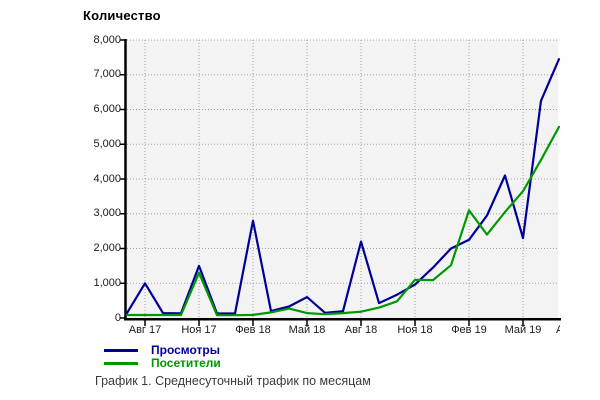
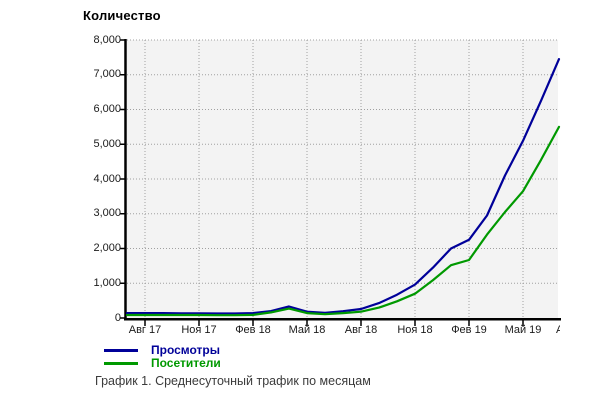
Просмотры/Авг 17: 1000 -> 100
Просмотры/Ноя 17: 1500 -> 100
Посетители/Ноя 17: 1300 -> 100
Просмотры/Фев 18: 2800 -> 100
Просмотры/Май 18: 600 -> 200
Просмотры/Авг 18: 2200 -> 300
Посетители/Ноя 18: 1100 -> 700
Посетители/Фев 19: 3100 -> 1700
Просмотры/Май 19: 2300 -> 5100
